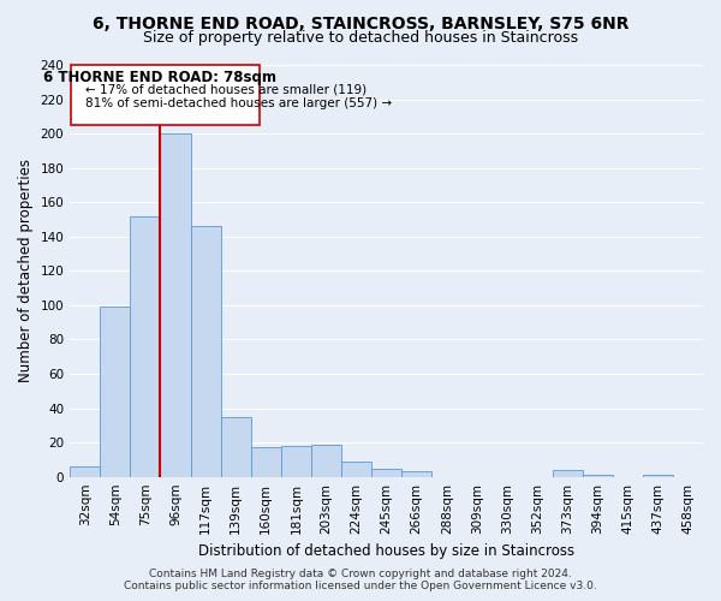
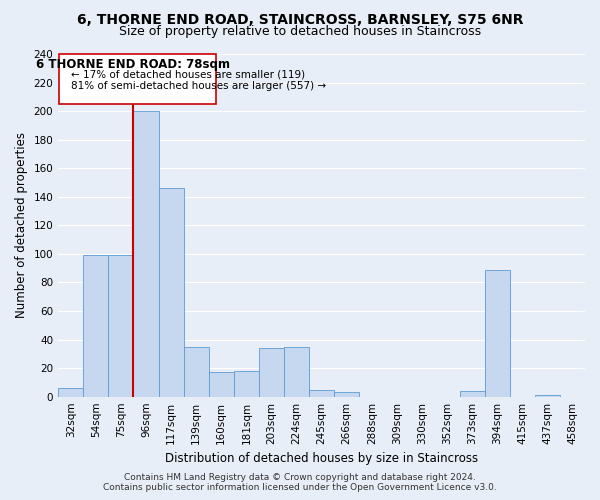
75sqm: 152 -> 99
203sqm: 19 -> 34
224sqm: 9 -> 35
394sqm: 1 -> 89
